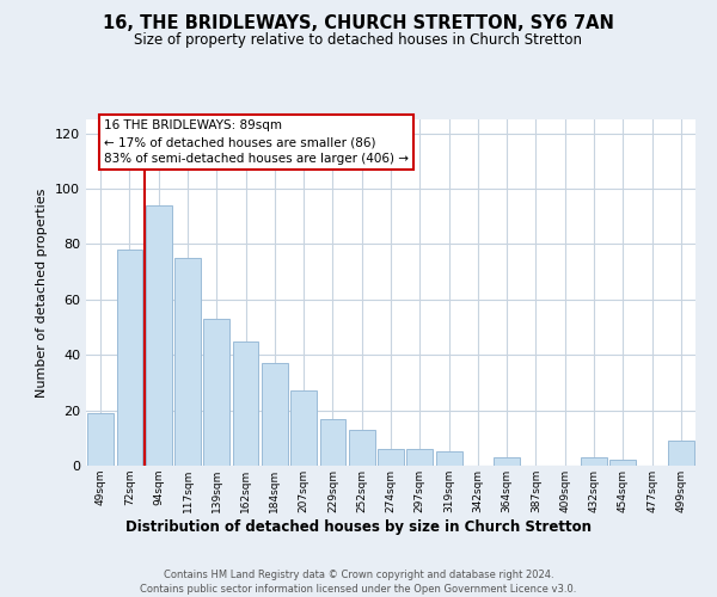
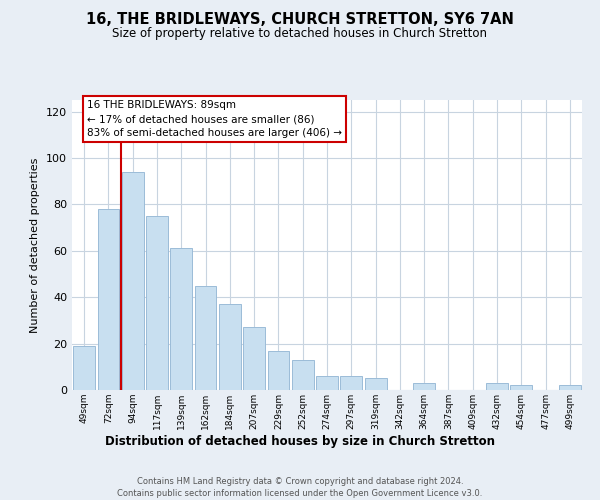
139sqm: 53 -> 61
499sqm: 9 -> 2
